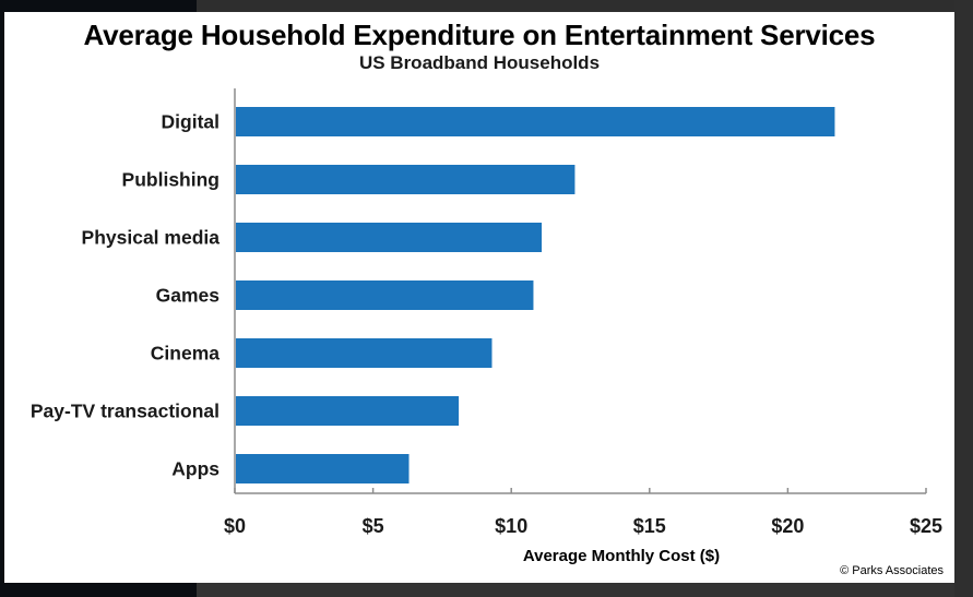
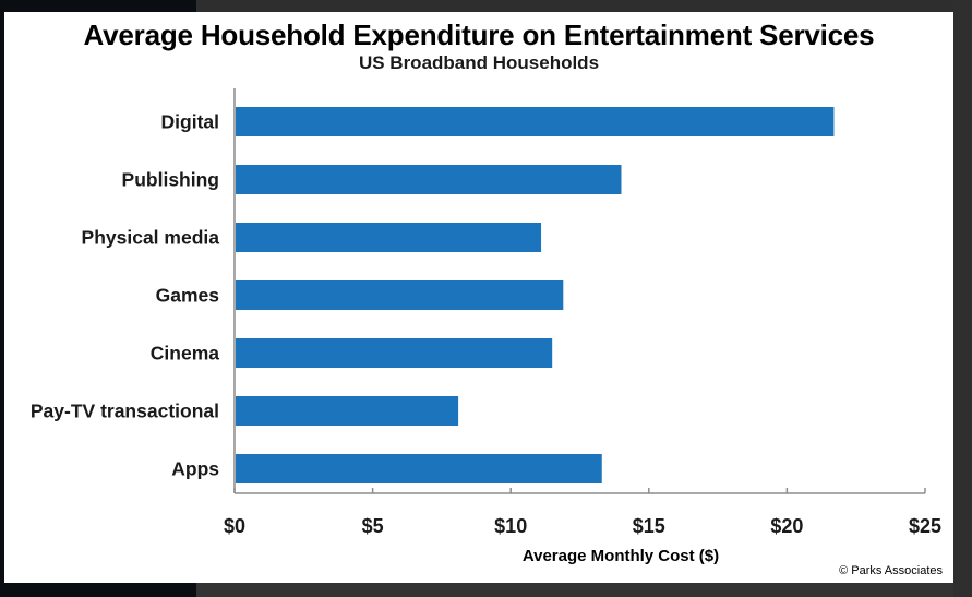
Publishing: $12.3 -> $14.0
Games: $10.8 -> $11.9
Cinema: $9.3 -> $11.5
Apps: $6.3 -> $13.3
